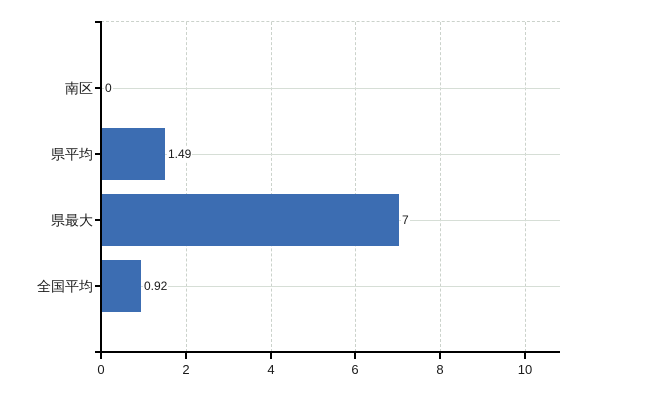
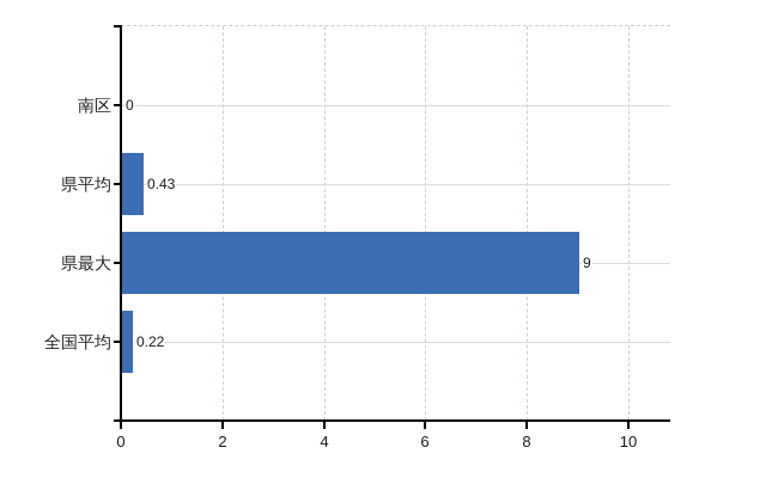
県平均: 1.49 -> 0.43
県最大: 7 -> 9
全国平均: 0.92 -> 0.22
